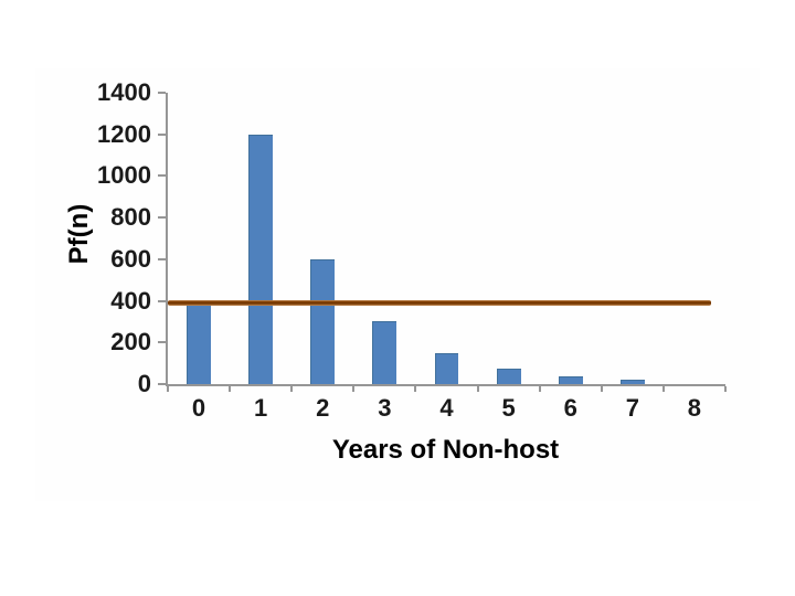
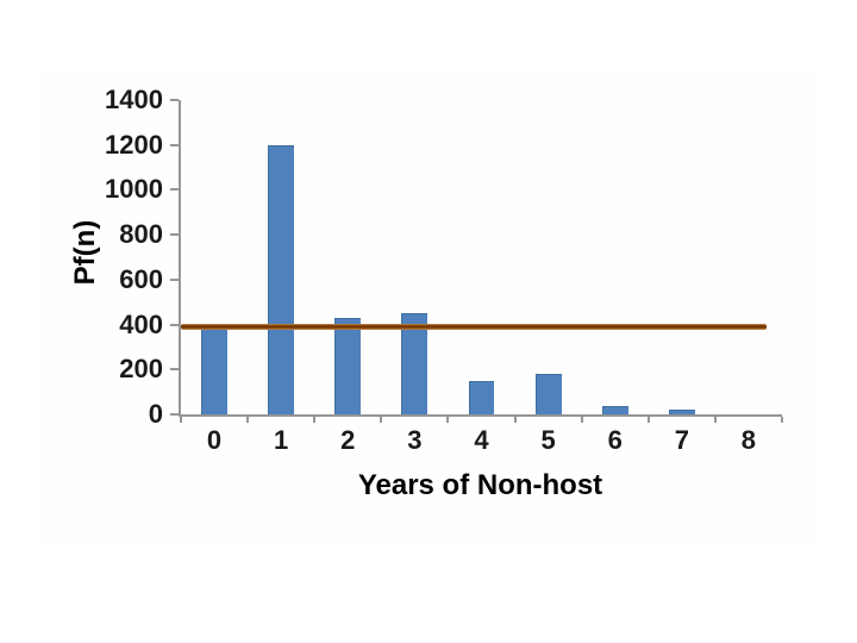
2: 600 -> 430
3: 300 -> 450
5: 80 -> 180
